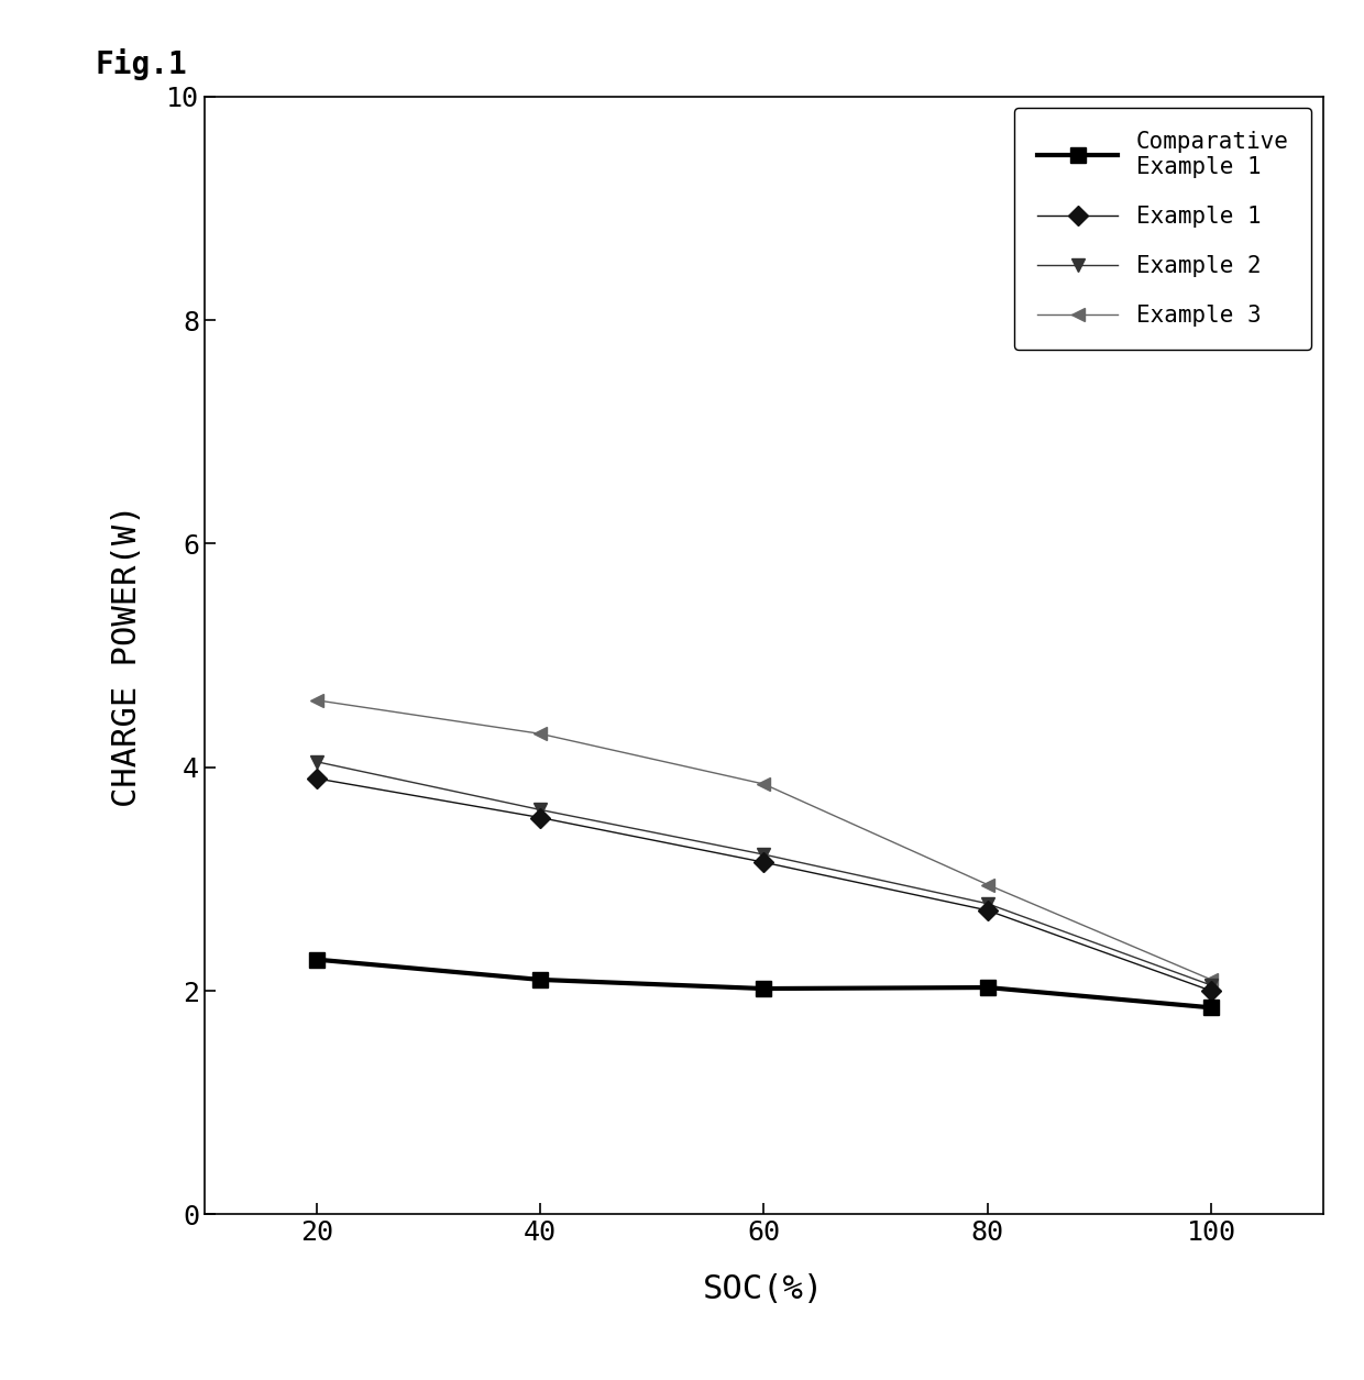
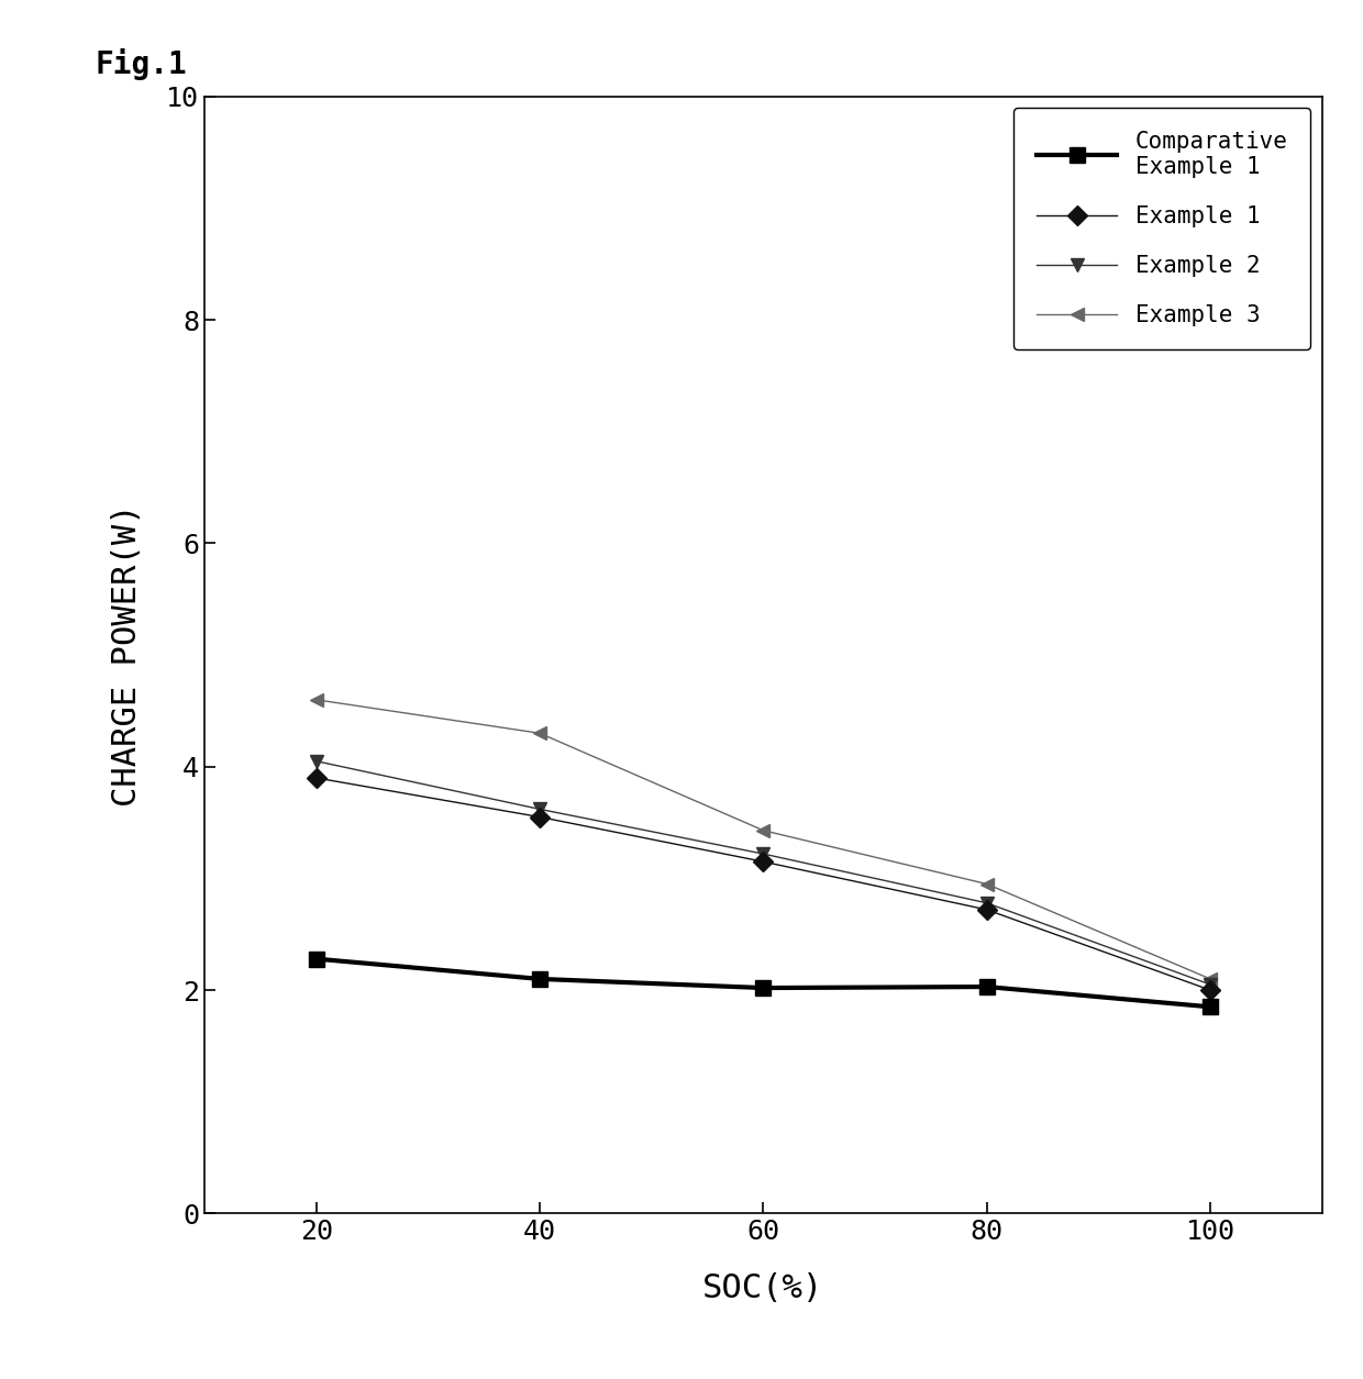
Example 3/60: 3.85 -> 3.43
